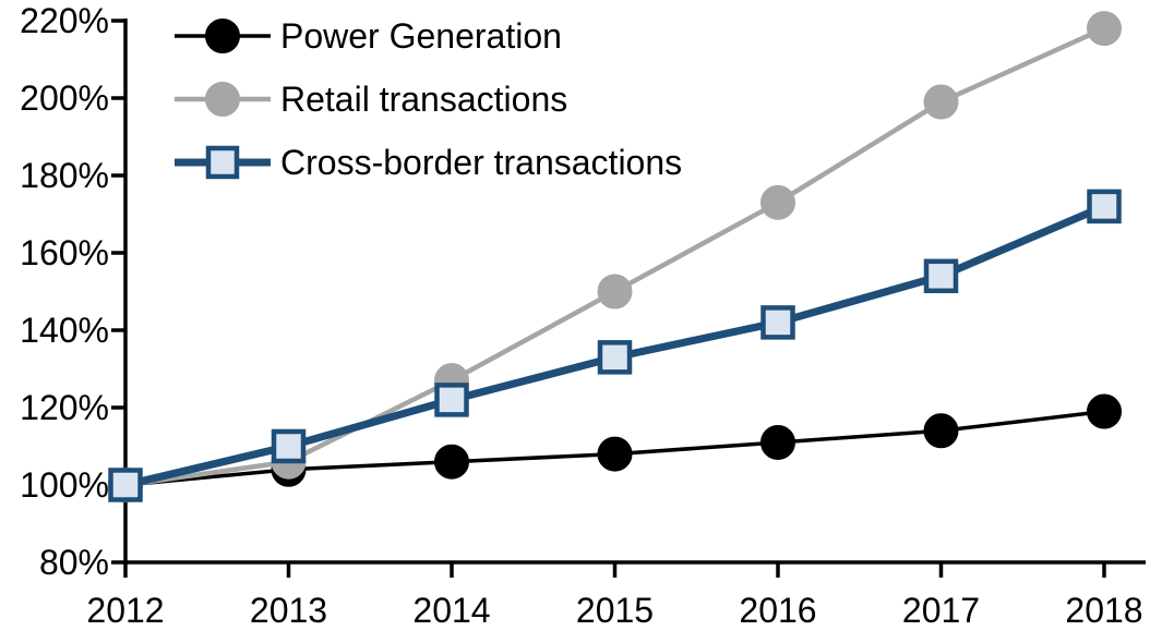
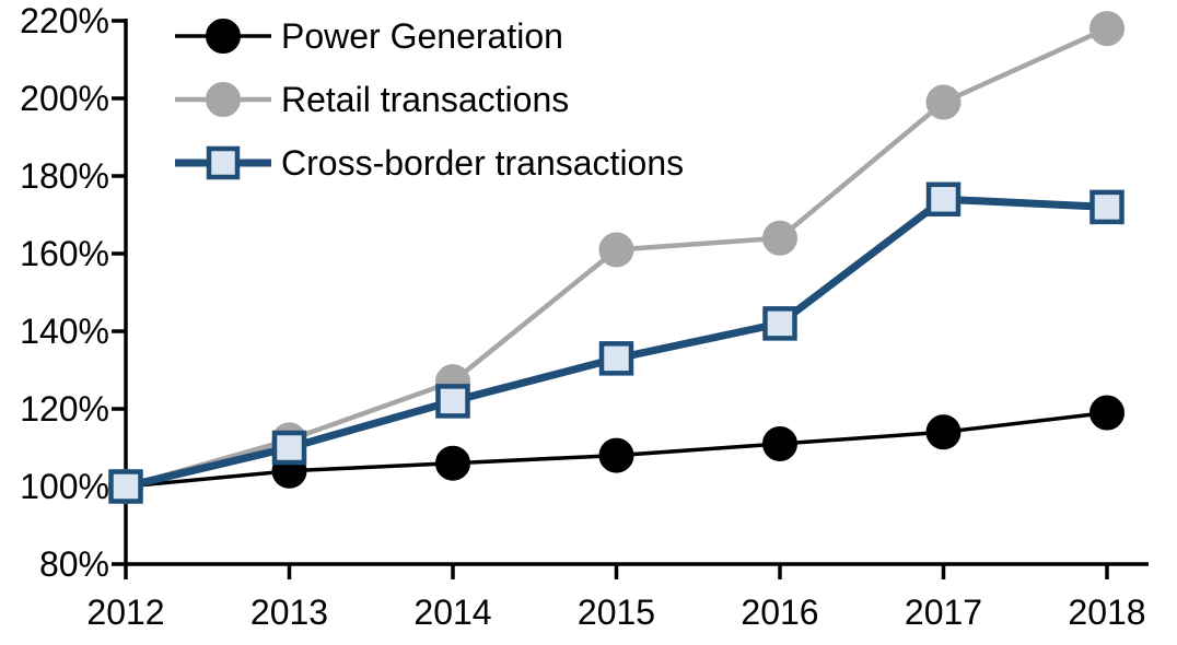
Retail transactions/2013: 106% -> 112%
Retail transactions/2015: 150% -> 161%
Retail transactions/2016: 173% -> 164%
Cross-border transactions/2017: 154% -> 174%
